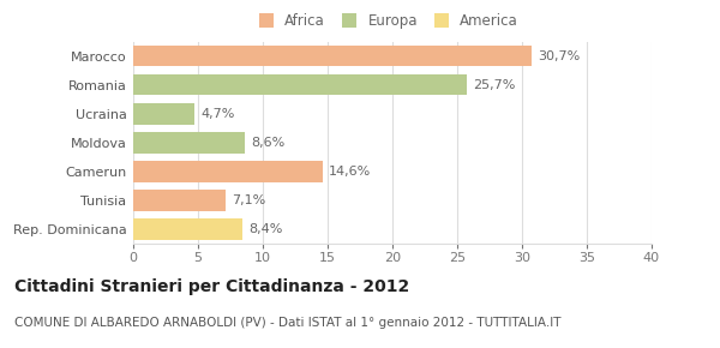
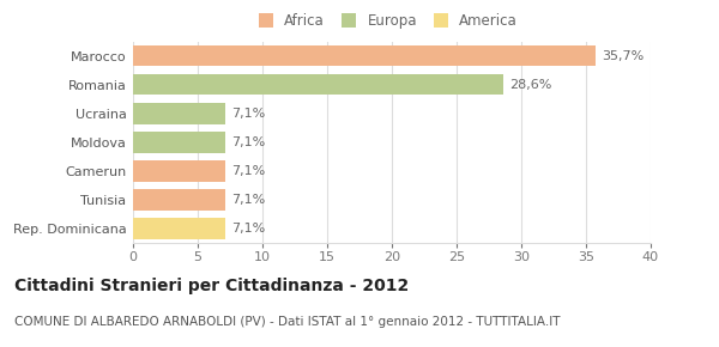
Marocco: 30,7% -> 35,7%
Romania: 25,7% -> 28,6%
Ucraina: 4,7% -> 7,1%
Moldova: 8,6% -> 7,1%
Camerun: 14,6% -> 7,1%
Rep. Dominicana: 8,4% -> 7,1%
